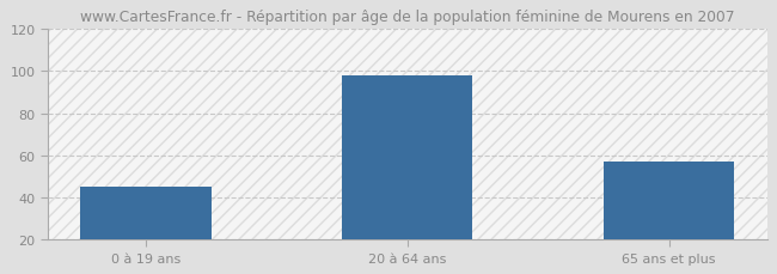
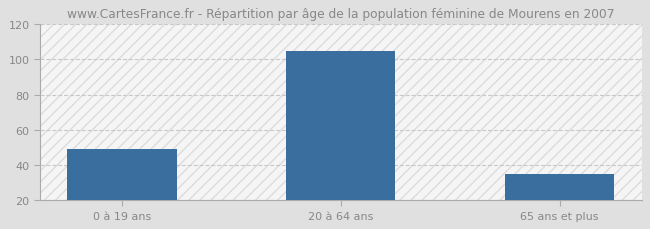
0 à 19 ans: 45 -> 49
20 à 64 ans: 98 -> 105
65 ans et plus: 57 -> 35
